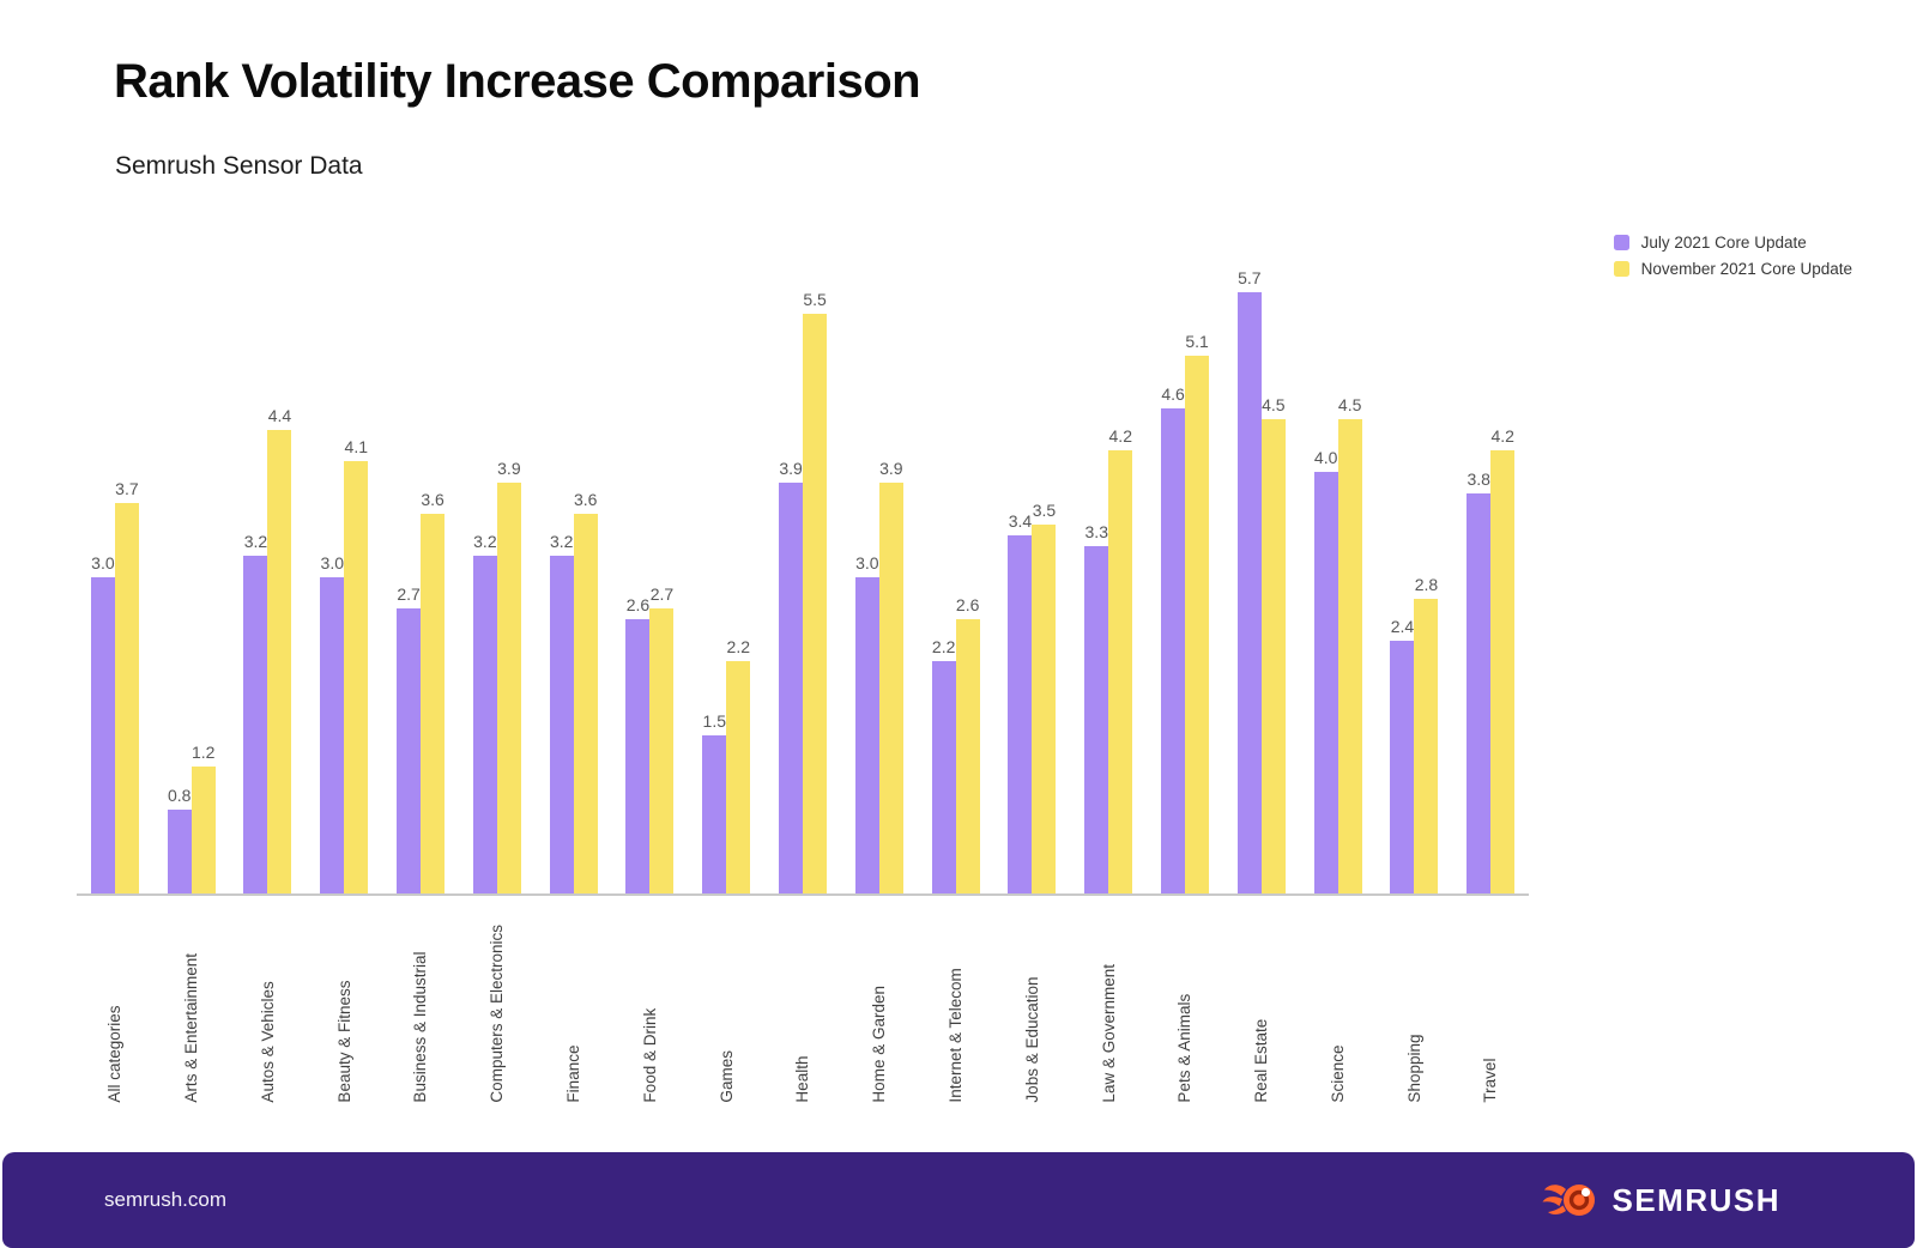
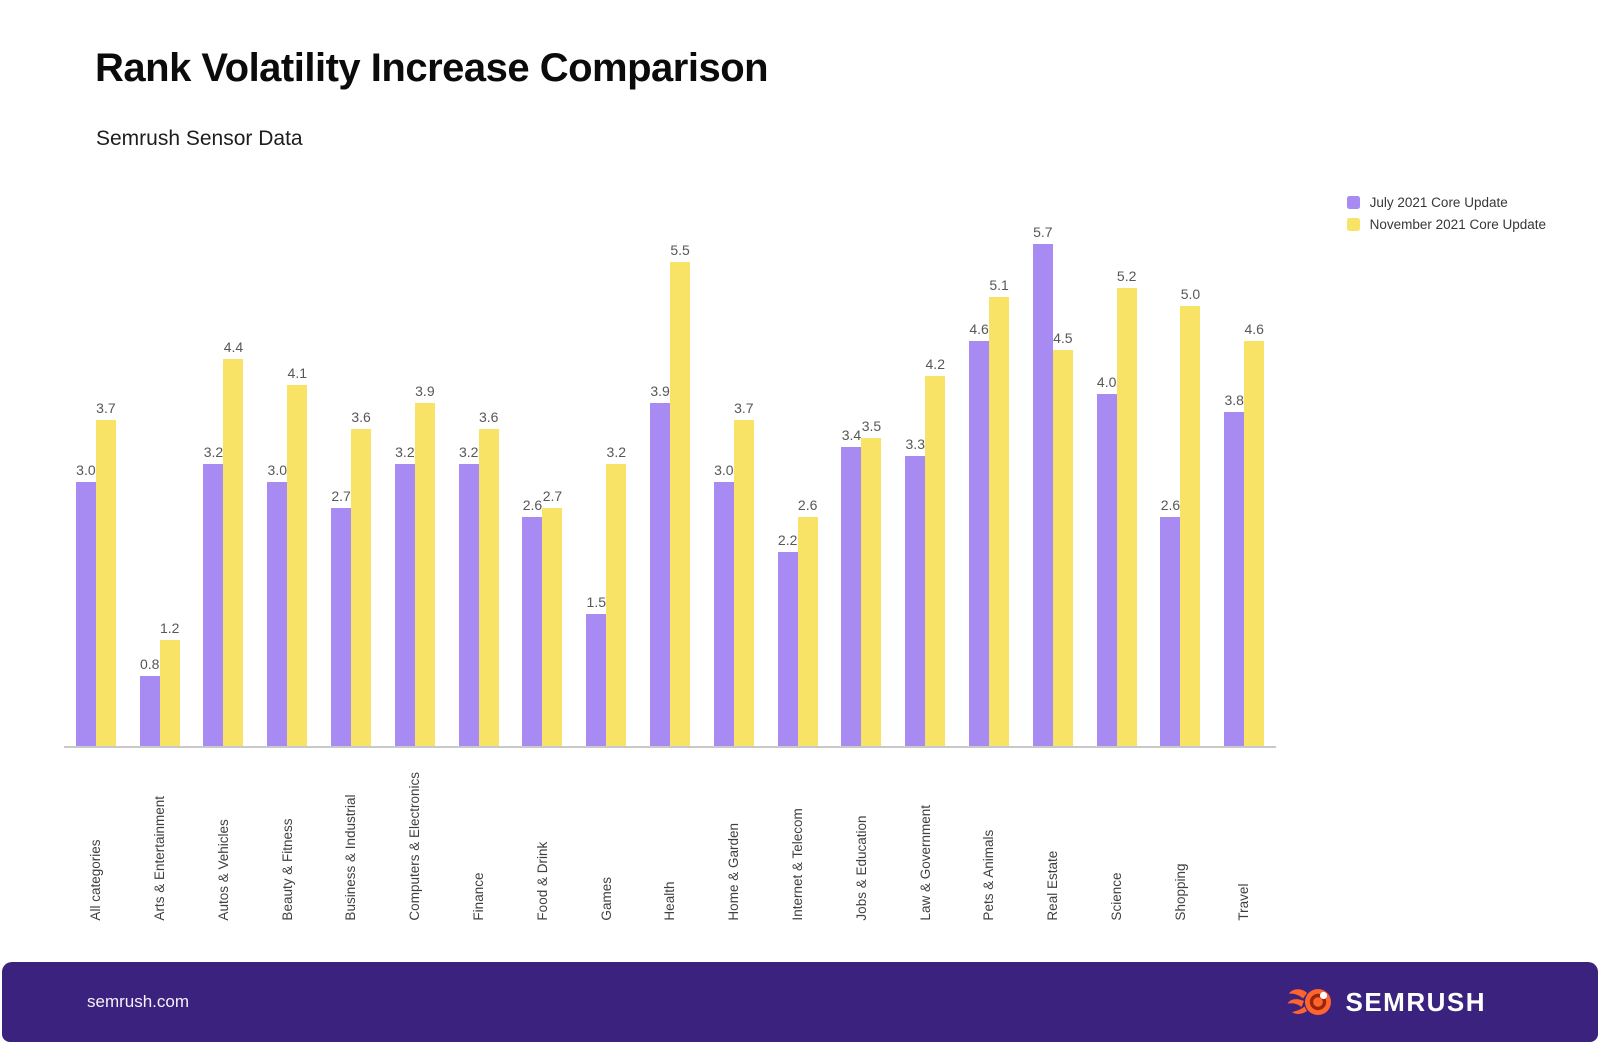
November 2021 Core Update/Games: 2.2 -> 3.2
November 2021 Core Update/Home & Garden: 3.9 -> 3.7
November 2021 Core Update/Science: 4.5 -> 5.2
July 2021 Core Update/Shopping: 2.4 -> 2.6
November 2021 Core Update/Shopping: 2.8 -> 5.0
November 2021 Core Update/Travel: 4.2 -> 4.6
